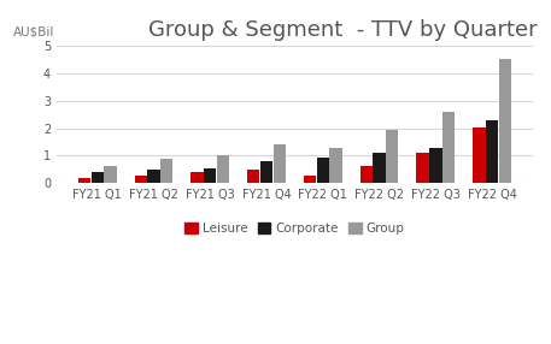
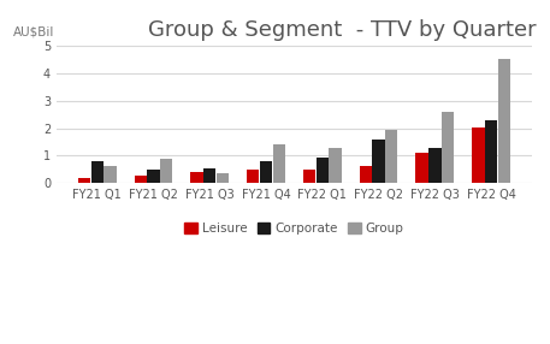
Corporate/FY21 Q1: 0.38 -> 0.80
Group/FY21 Q3: 1.00 -> 0.35
Leisure/FY22 Q1: 0.28 -> 0.50
Corporate/FY22 Q2: 1.10 -> 1.60
